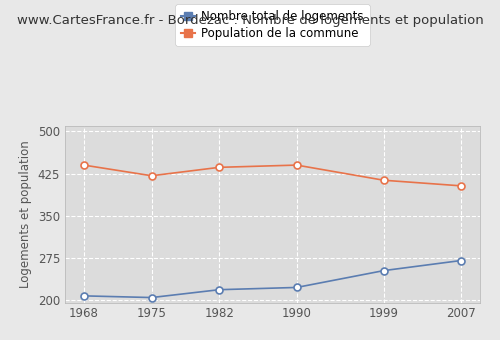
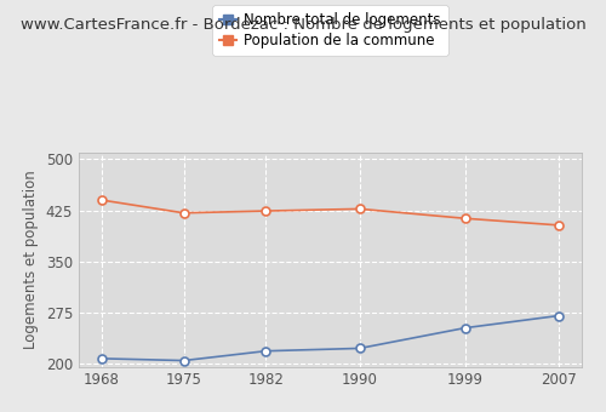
Population de la commune/1982: 436 -> 424
Population de la commune/1990: 440 -> 427
